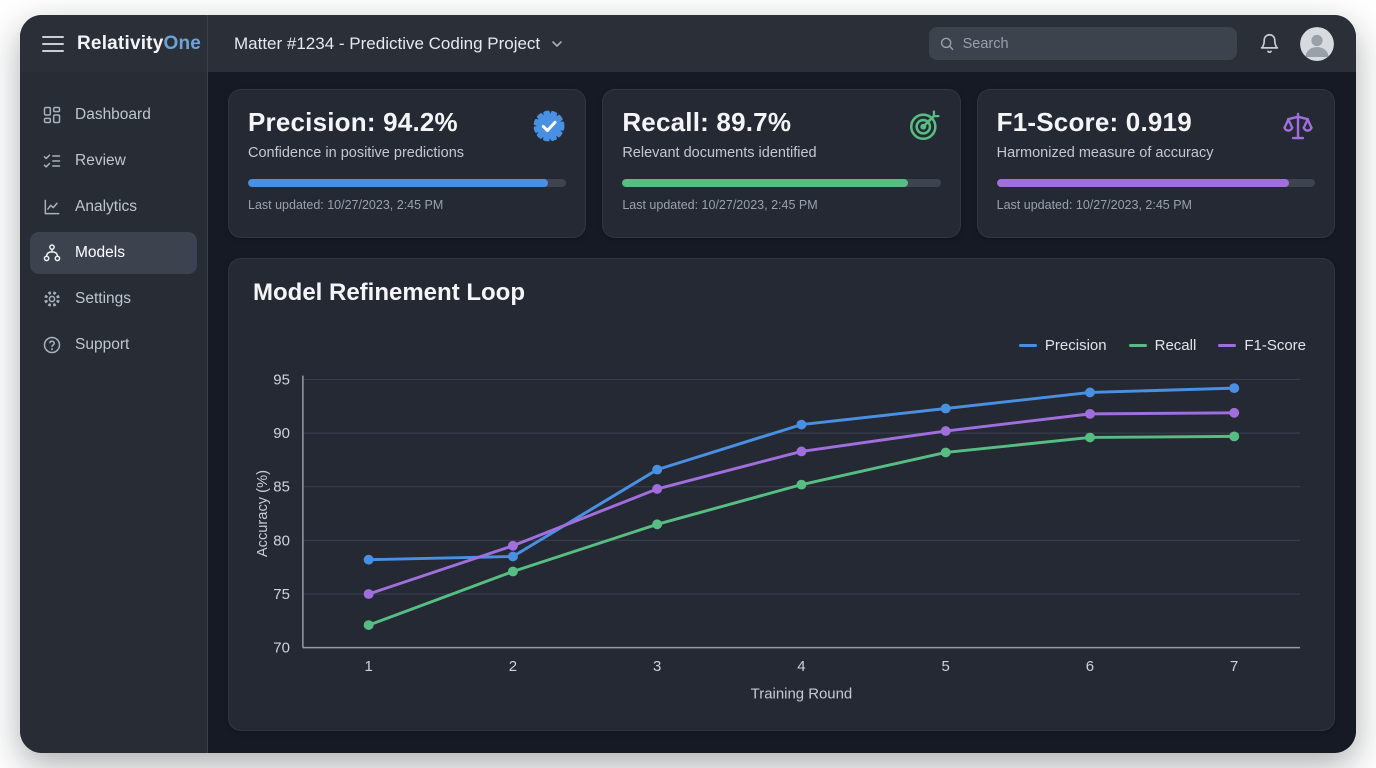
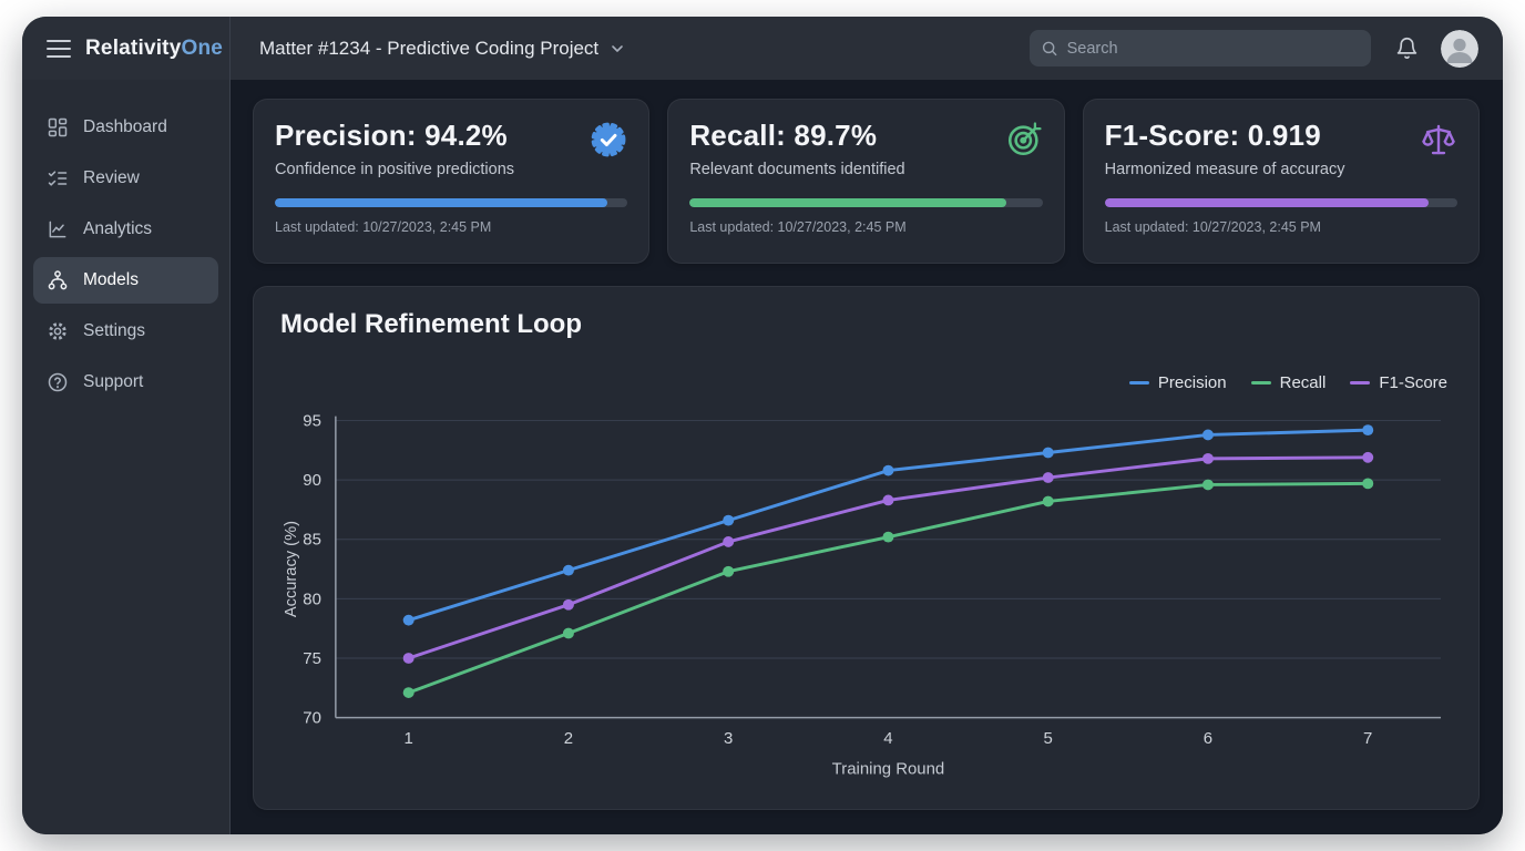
Precision/2: 78.5 -> 82.4
Recall/3: 81.5 -> 82.3
